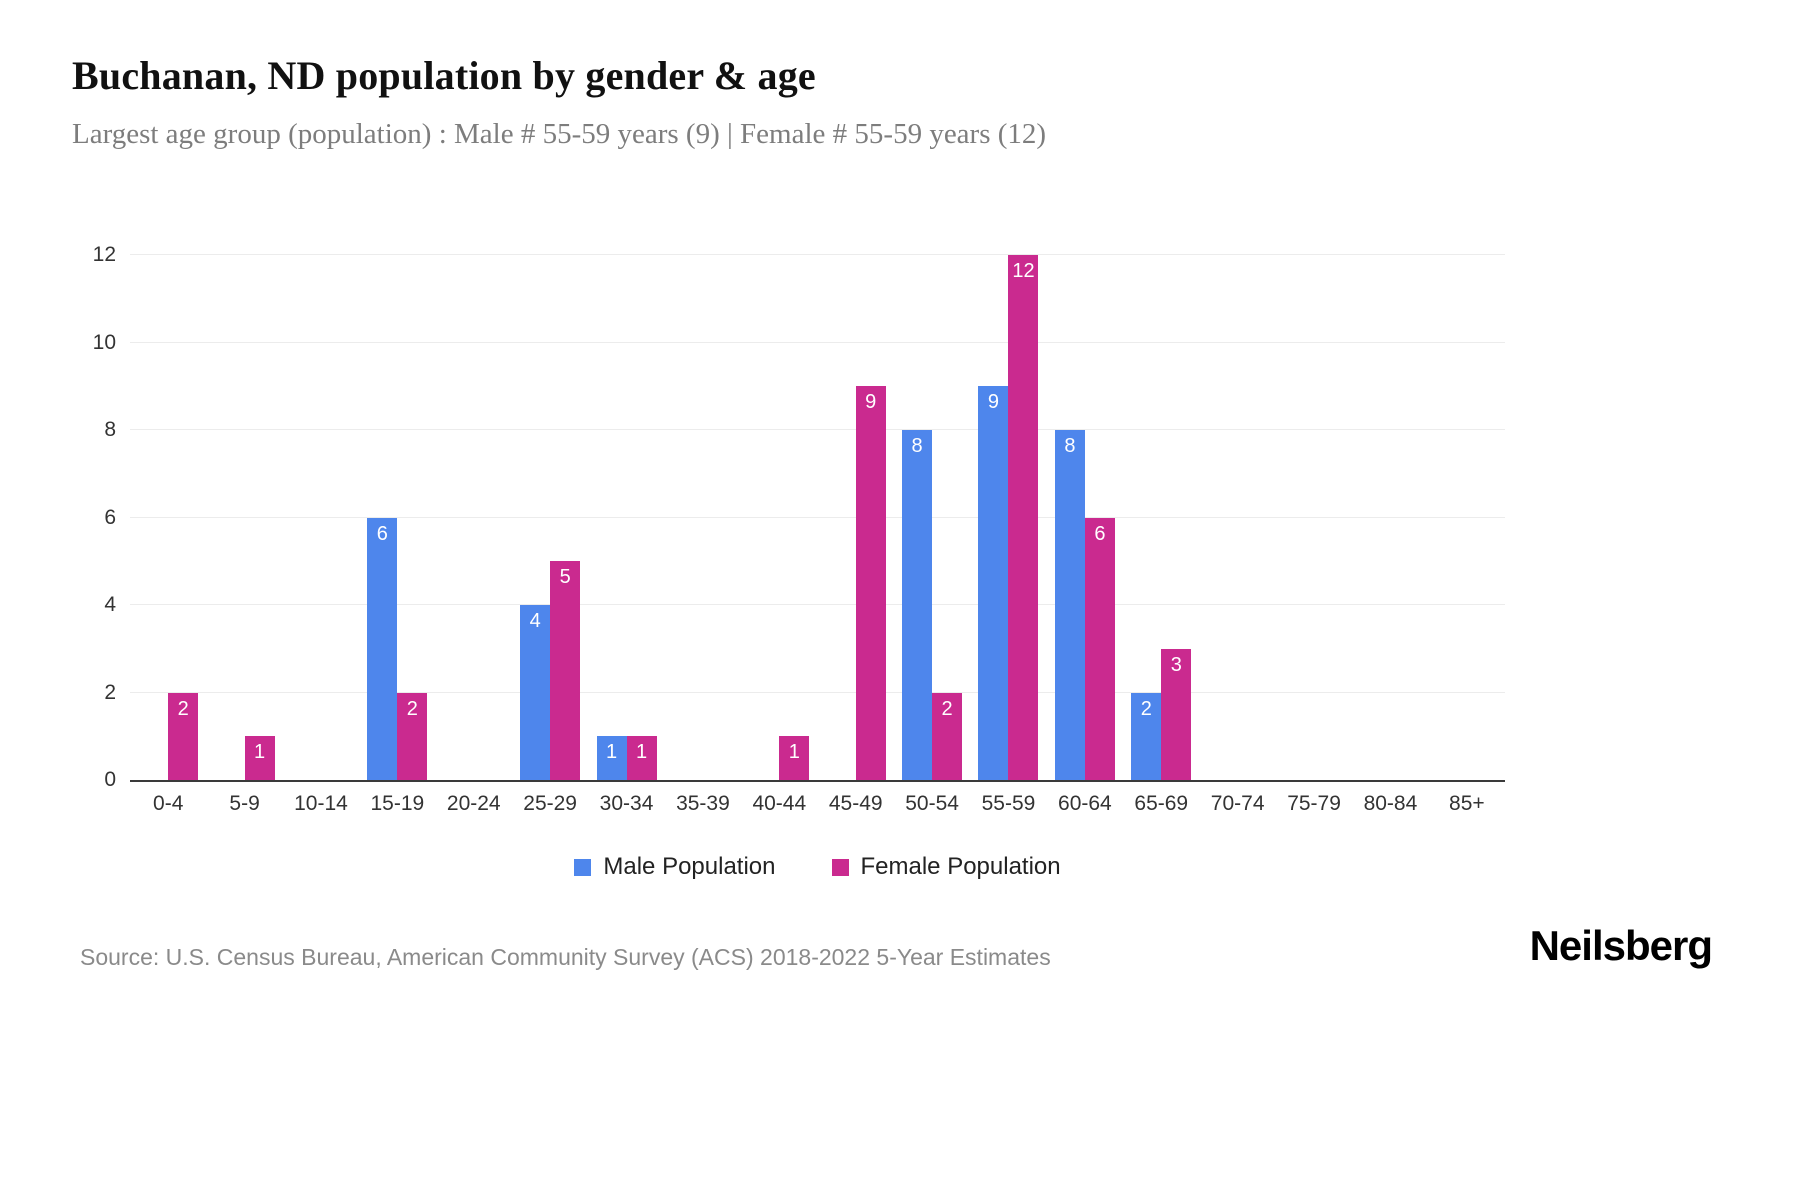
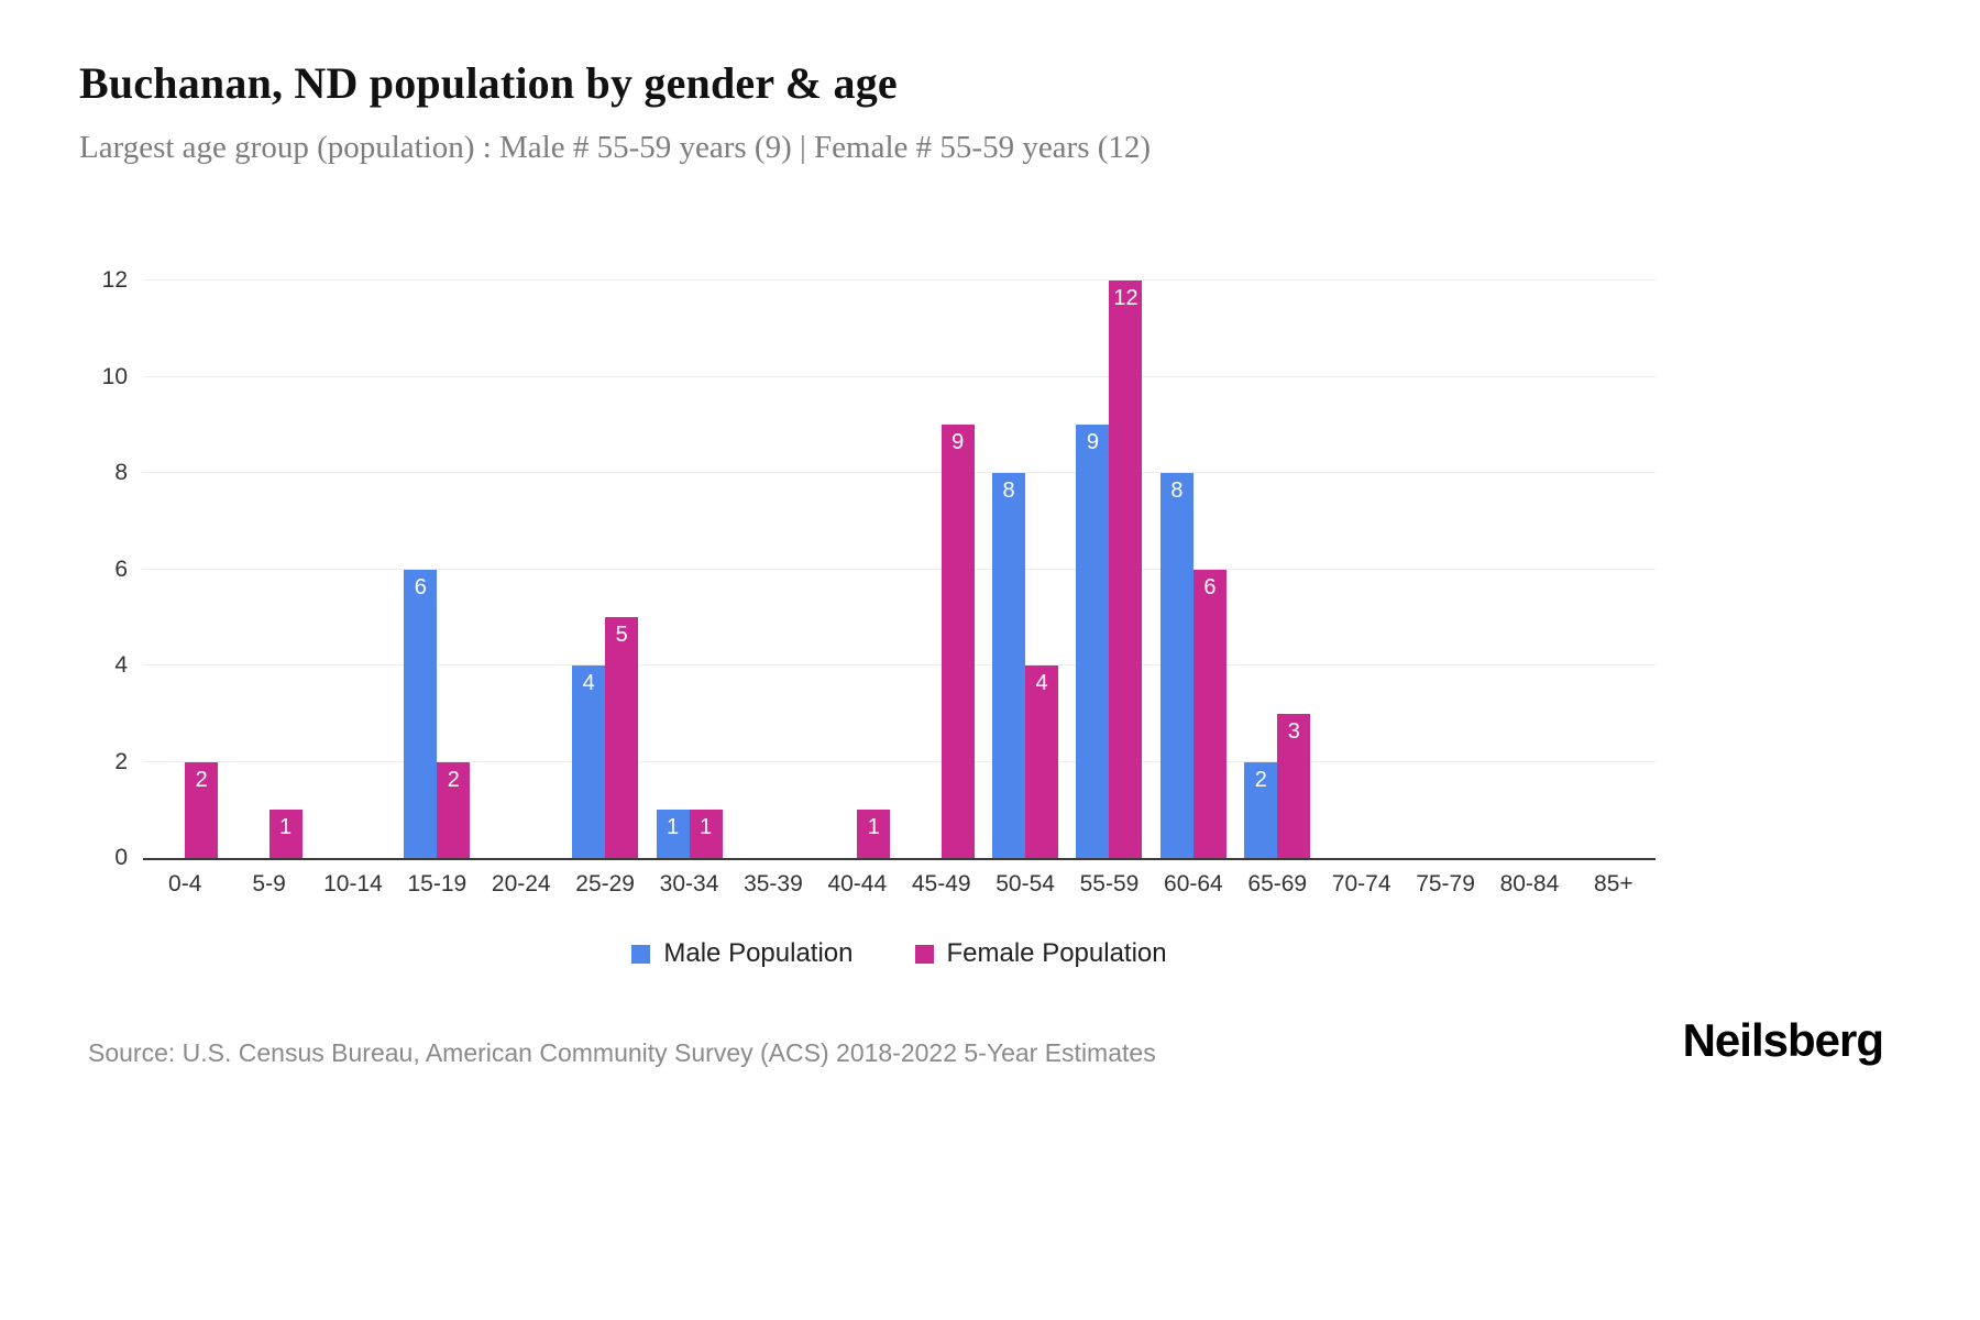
Female Population/50-54: 2 -> 4
